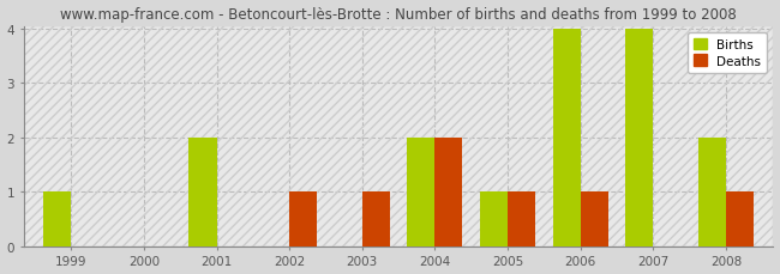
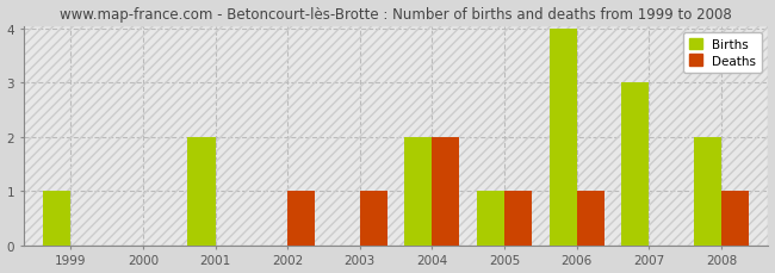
Births/2007: 4 -> 3
